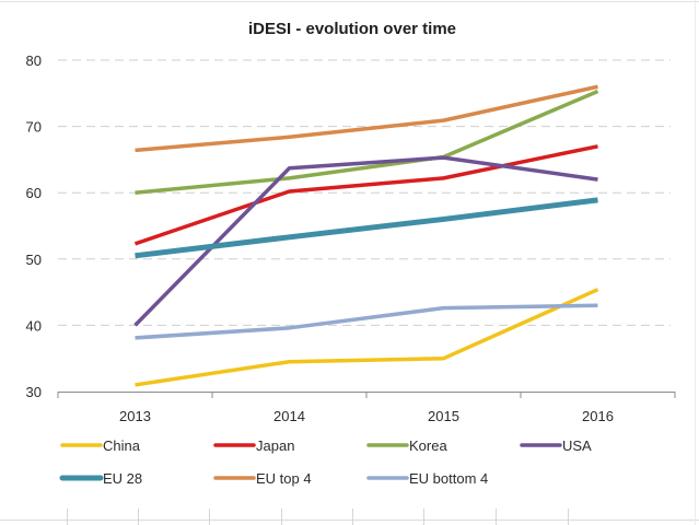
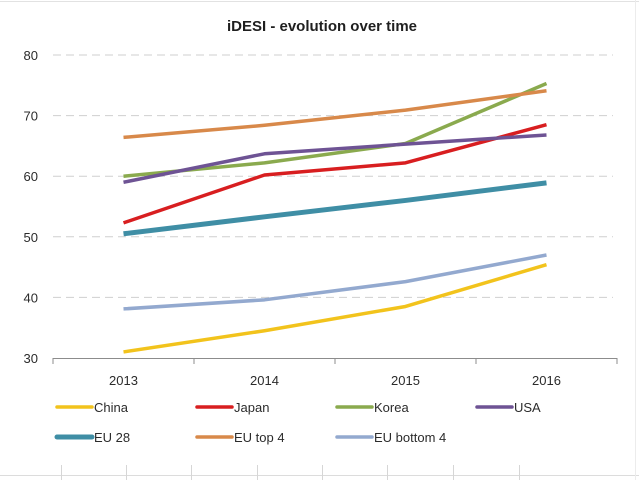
USA/2013: 40 -> 59
China/2015: 35 -> 38
Japan/2016: 67 -> 68
USA/2016: 62 -> 67
EU top 4/2016: 76 -> 74
EU bottom 4/2016: 43 -> 47
